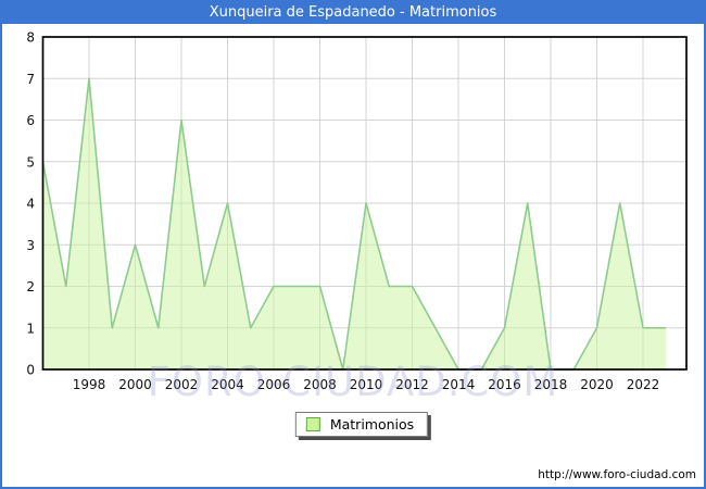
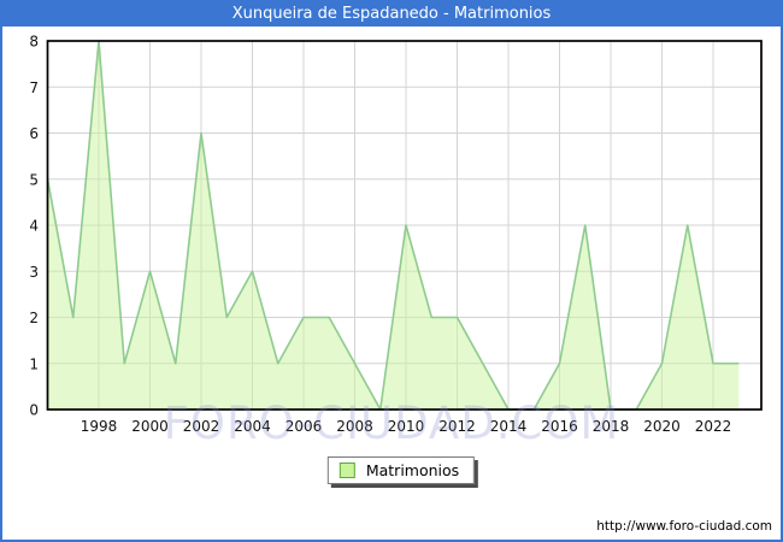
1998: 7 -> 8
2004: 4 -> 3
2008: 2 -> 1
